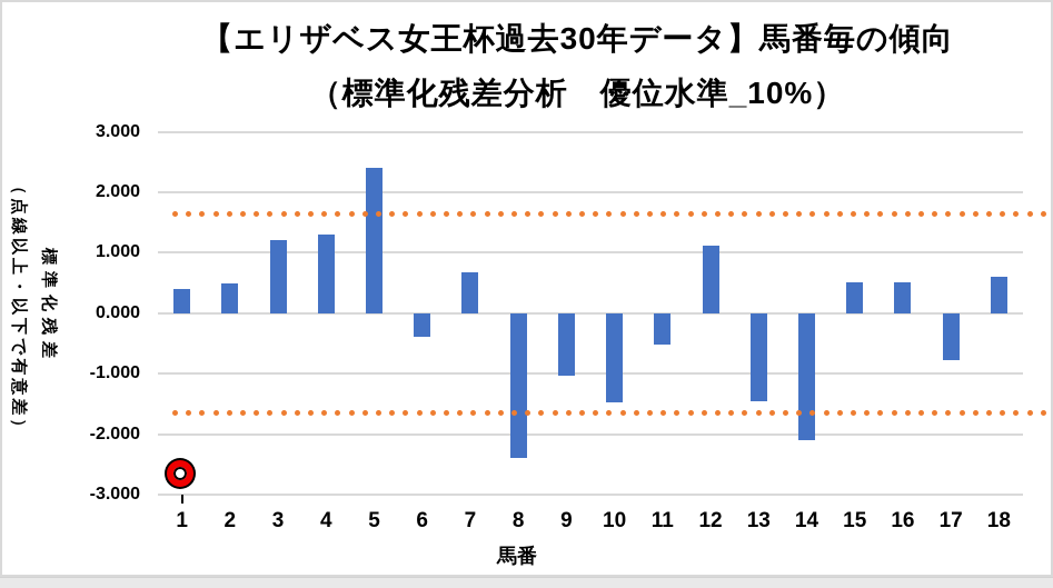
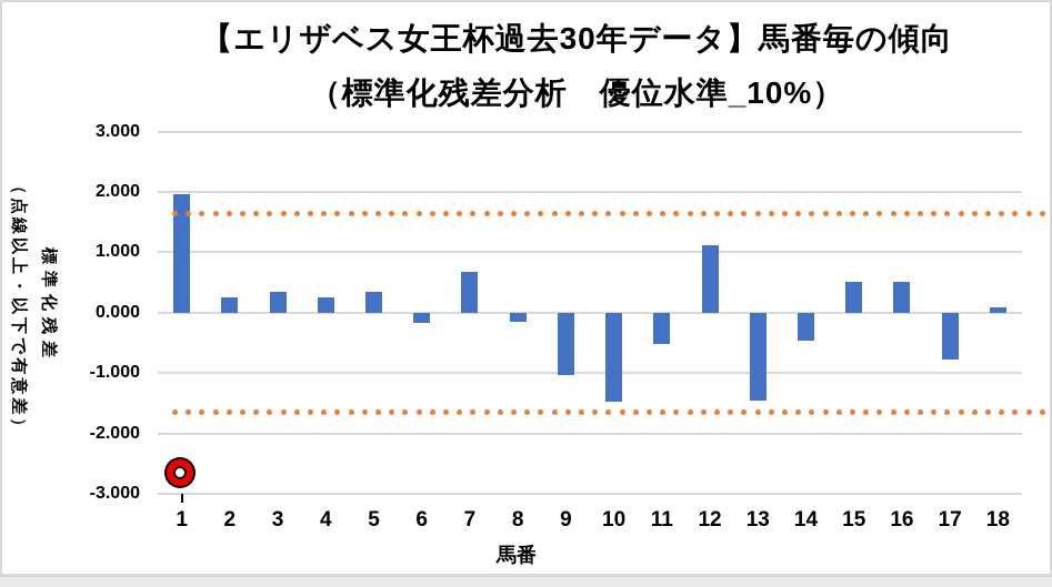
1: 0.4 -> 2.0
2: 0.5 -> 0.2
3: 1.2 -> 0.3
4: 1.3 -> 0.2
5: 2.4 -> 0.3
6: -0.4 -> -0.2
8: -2.4 -> -0.2
14: -2.1 -> -0.5
18: 0.6 -> 0.1
